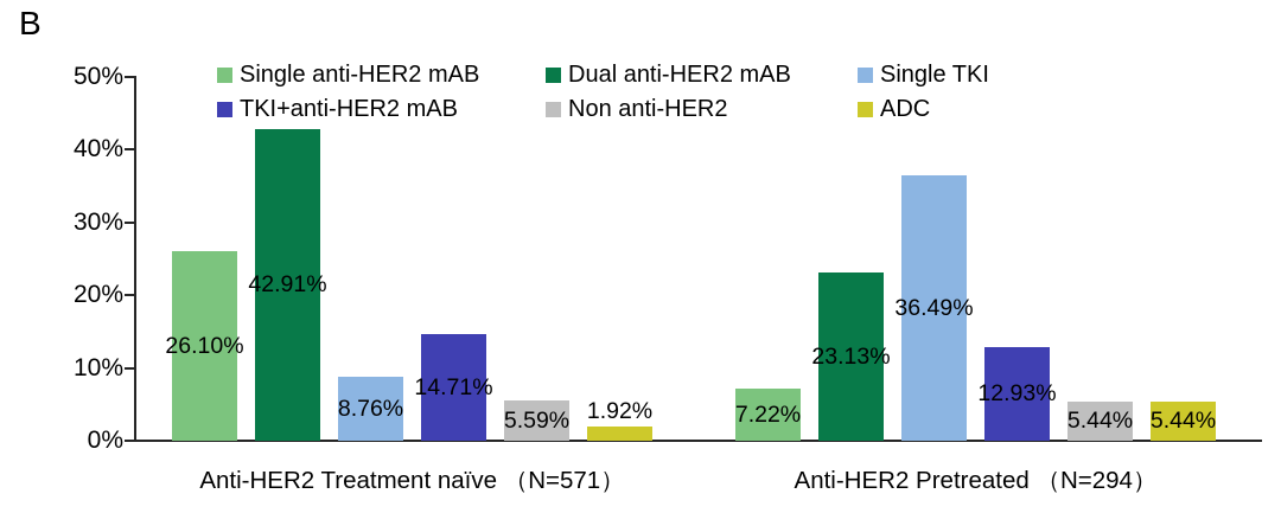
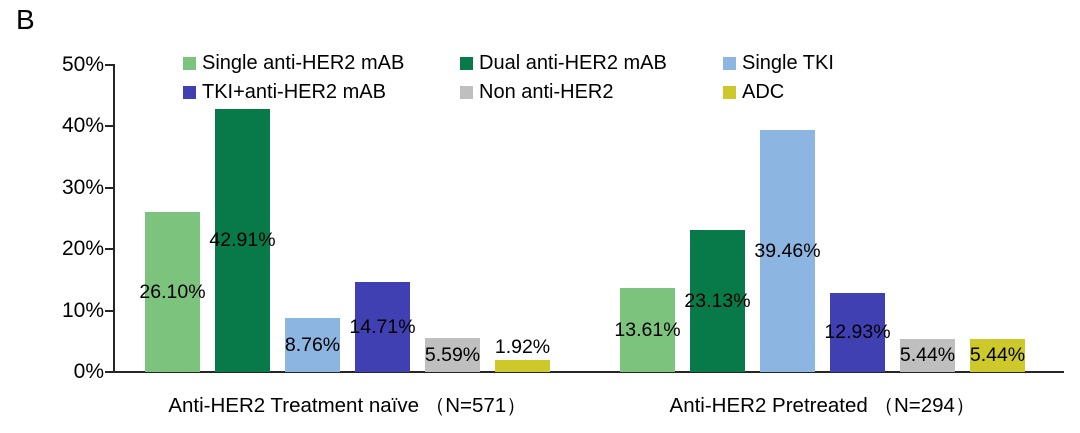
Single anti-HER2 mAB/Anti-HER2 Pretreated （N=294）: 7.22% -> 13.61%
Single TKI/Anti-HER2 Pretreated （N=294）: 36.49% -> 39.46%
